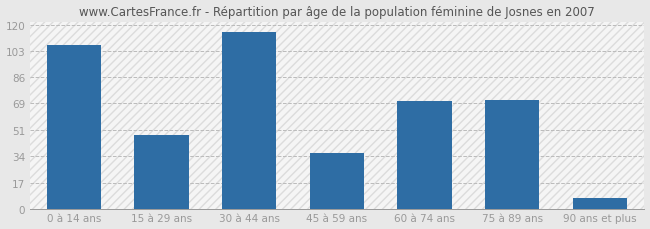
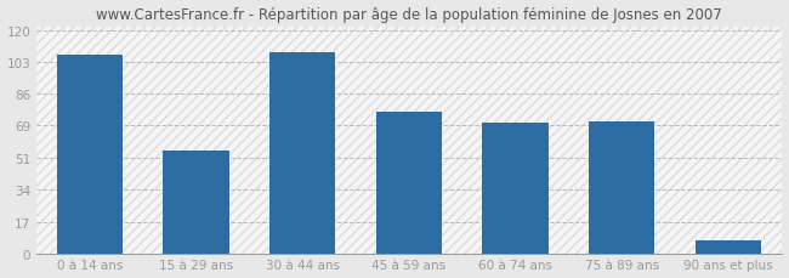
15 à 29 ans: 48 -> 55
30 à 44 ans: 115 -> 108
45 à 59 ans: 36 -> 76
